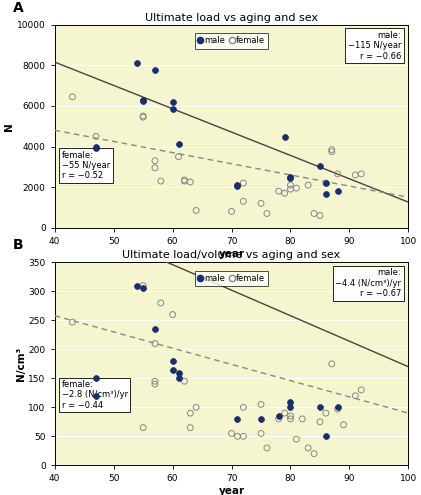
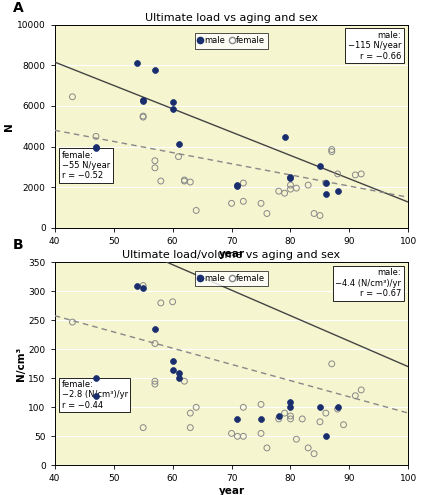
Ultimate load vs aging and sex/female/70: 800 -> 1200
Ultimate load/volume vs aging and sex/female/60: 260 -> 282
